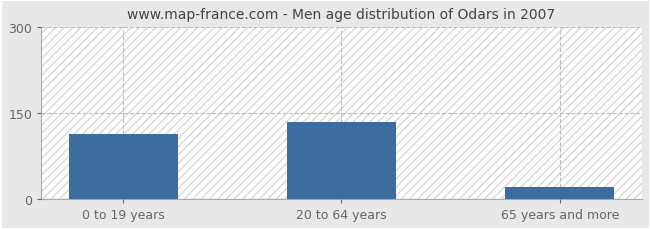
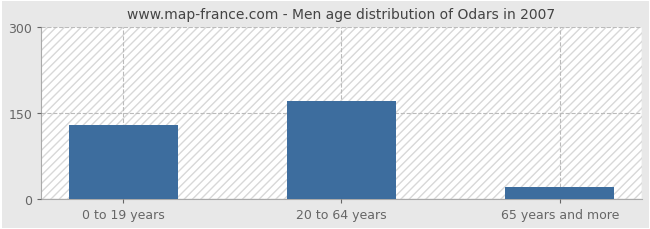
0 to 19 years: 112 -> 128
20 to 64 years: 134 -> 170
